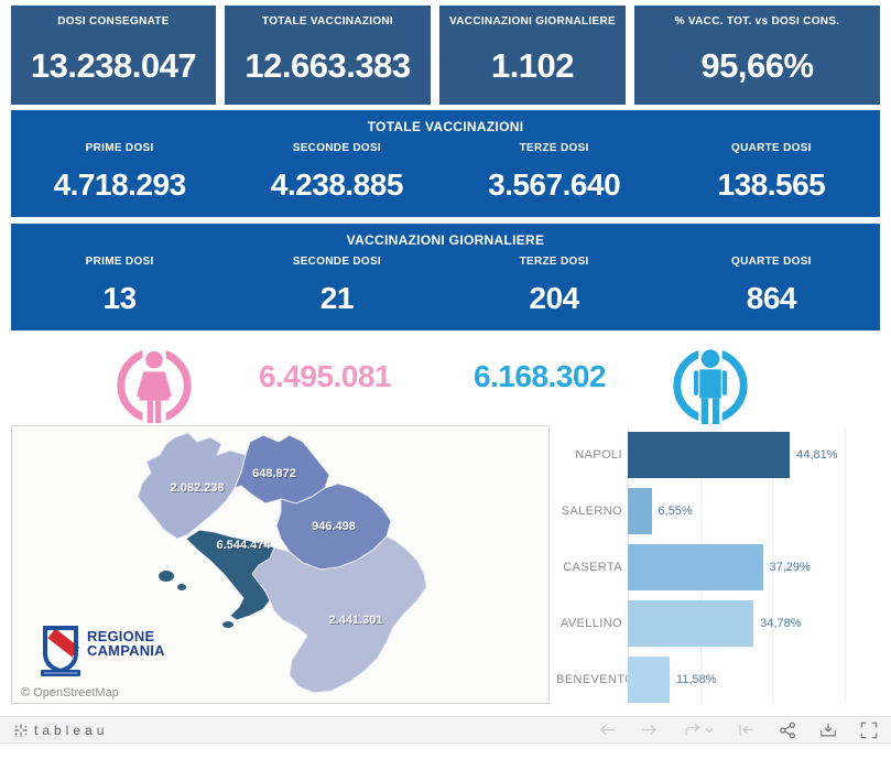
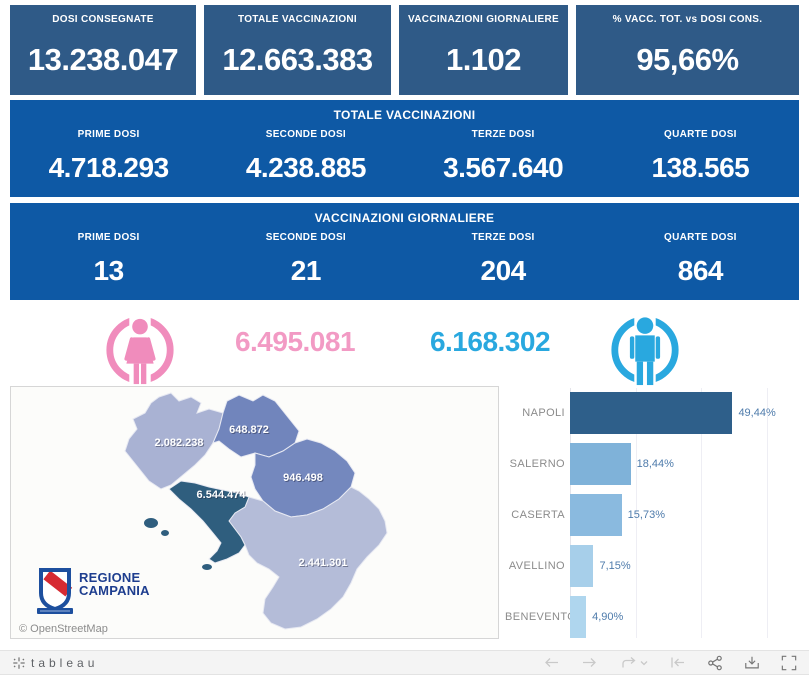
NAPOLI: 44,81% -> 49,44%
SALERNO: 6,55% -> 18,44%
CASERTA: 37,29% -> 15,73%
AVELLINO: 34,78% -> 7,15%
BENEVENTO: 11,58% -> 4,90%
